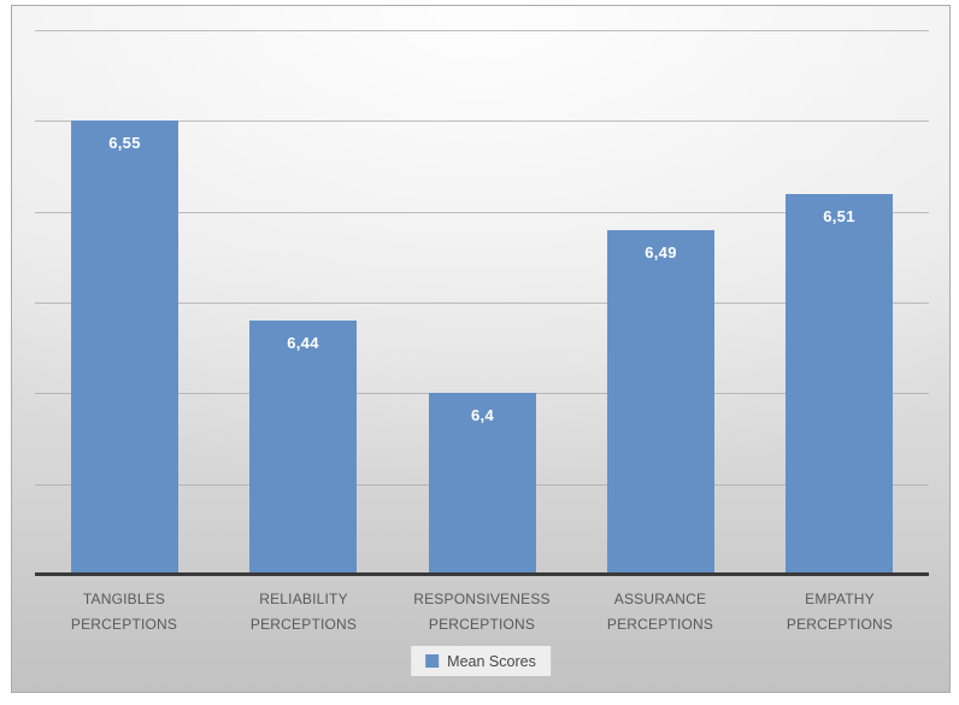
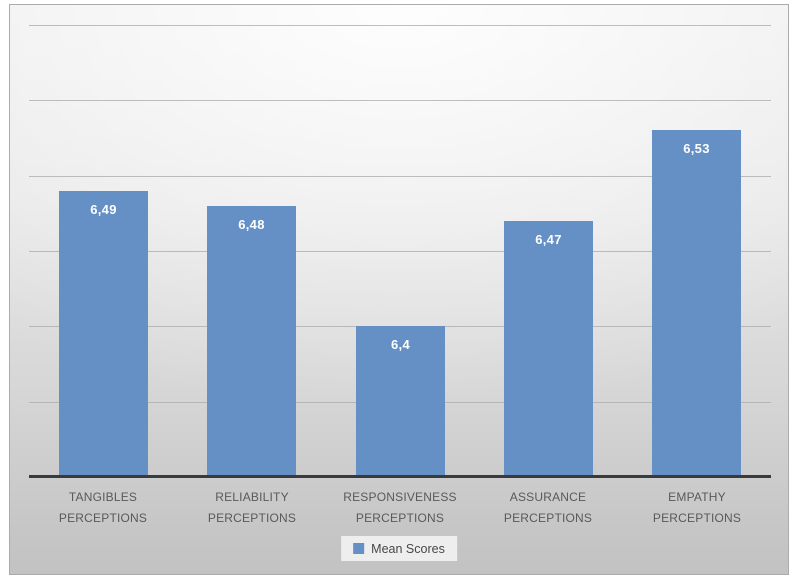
TANGIBLES PERCEPTIONS: 6,55 -> 6,49
RELIABILITY PERCEPTIONS: 6,44 -> 6,48
ASSURANCE PERCEPTIONS: 6,49 -> 6,47
EMPATHY PERCEPTIONS: 6,51 -> 6,53
